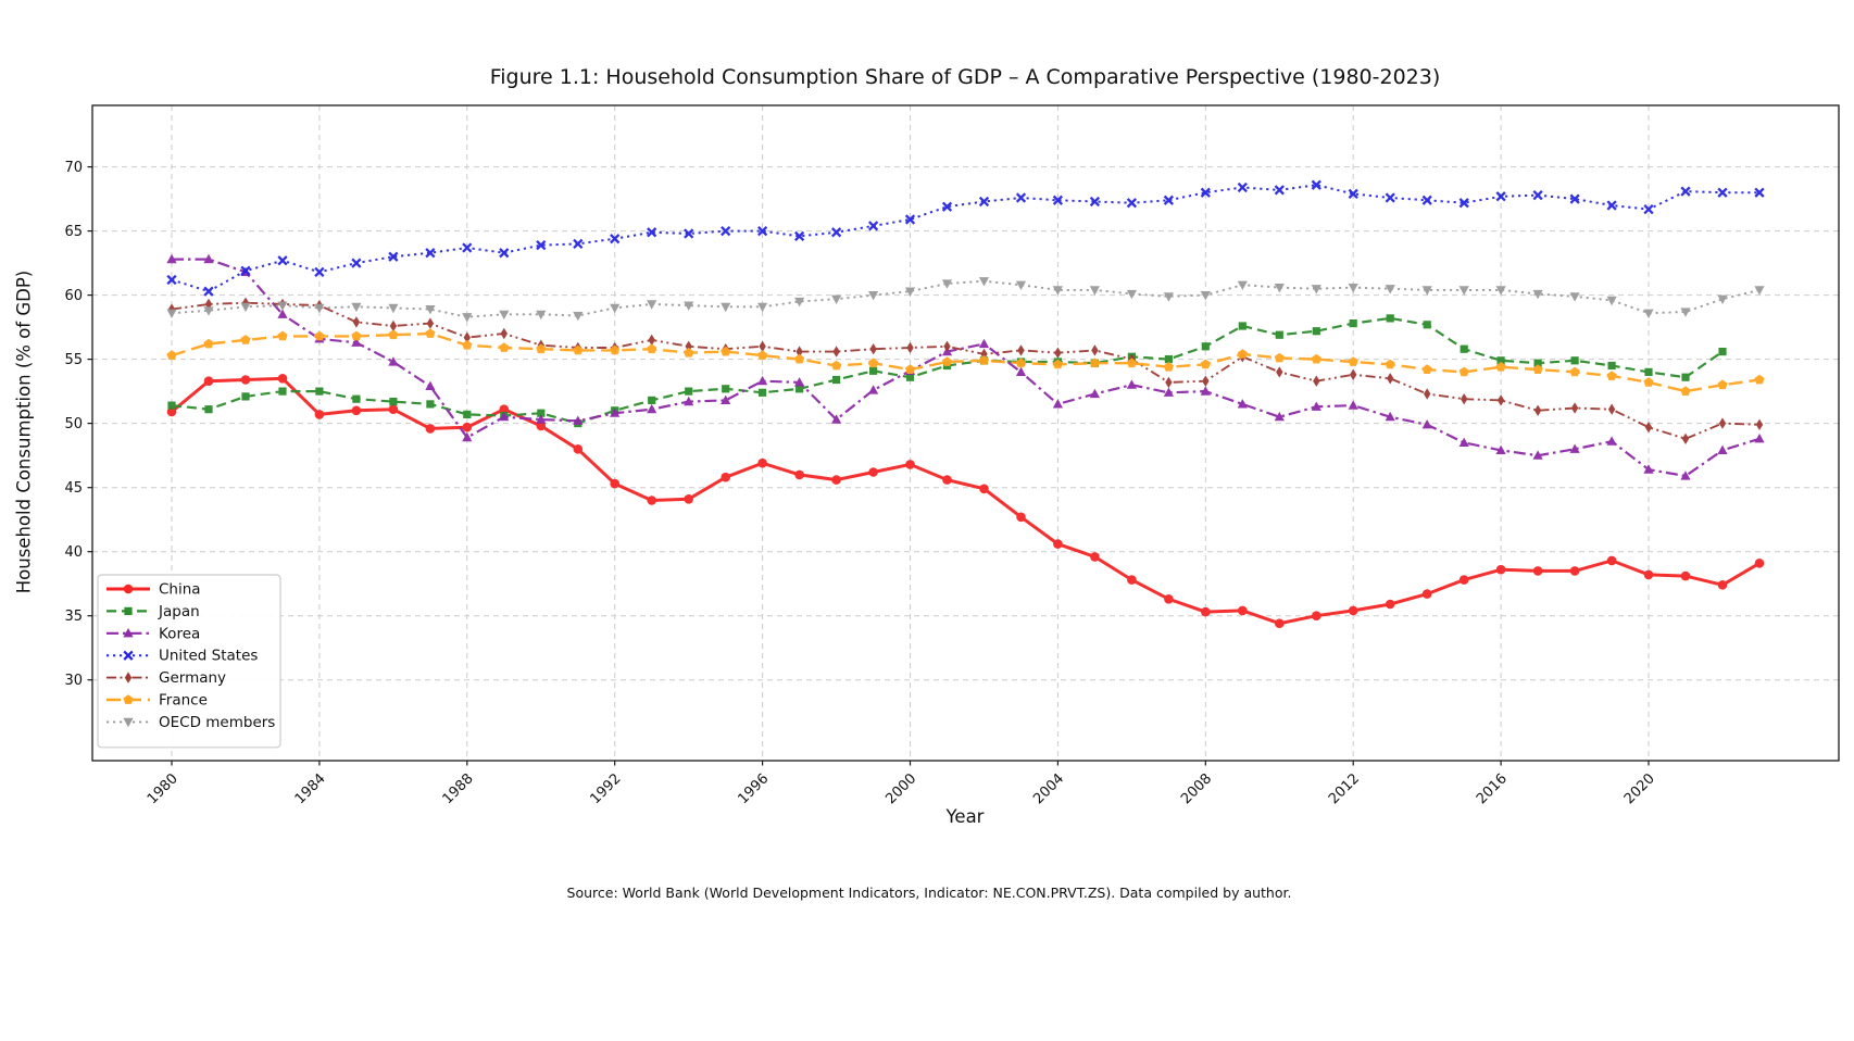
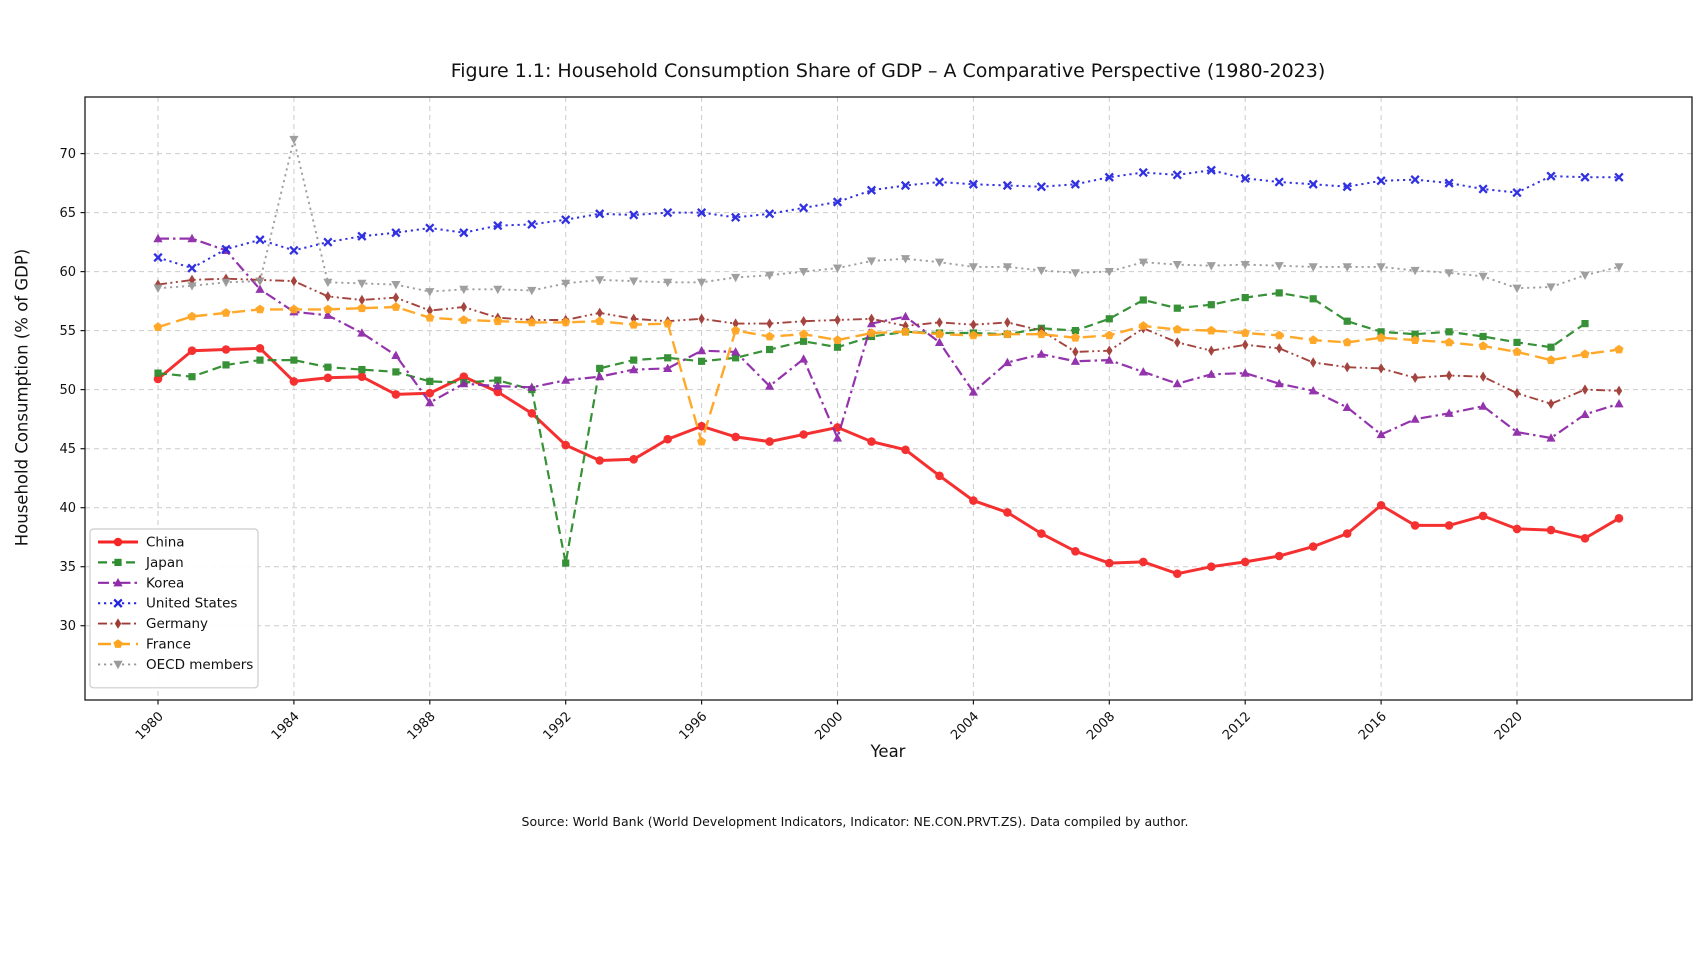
OECD members/1984: 59.0 -> 71.2
Japan/1992: 51.0 -> 35.3
France/1996: 55.3 -> 45.6
Korea/2000: 54.1 -> 45.9
Korea/2004: 51.5 -> 49.8
China/2016: 38.6 -> 40.2
Korea/2016: 47.9 -> 46.2
